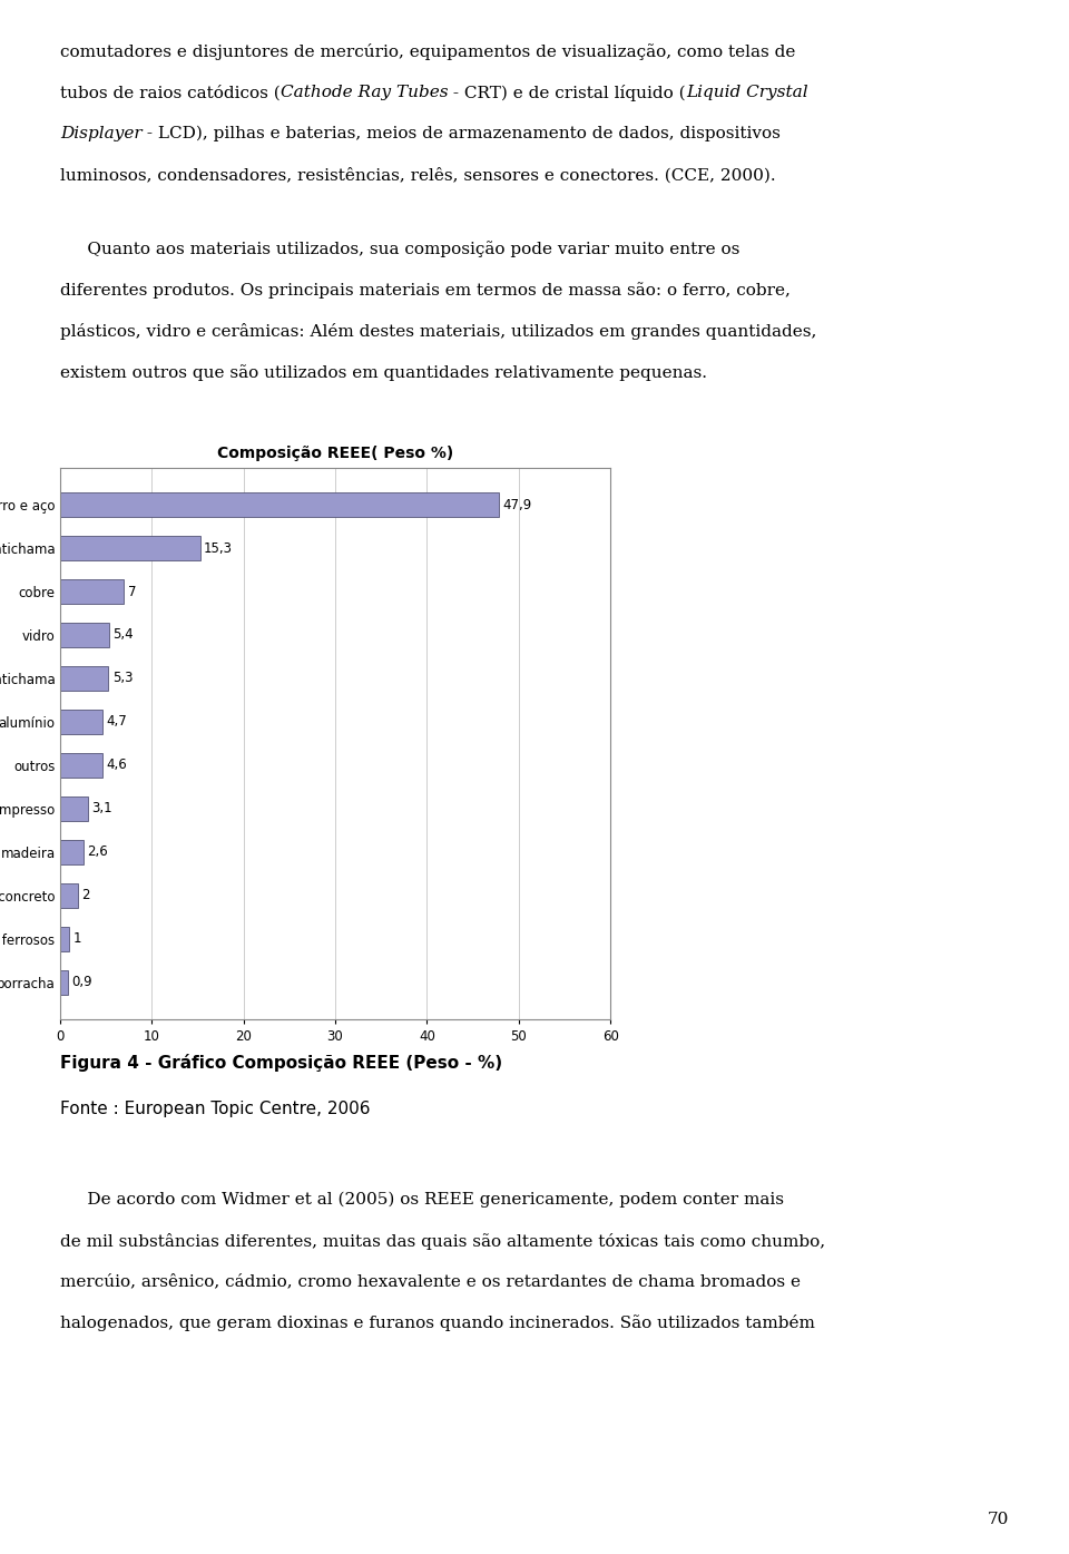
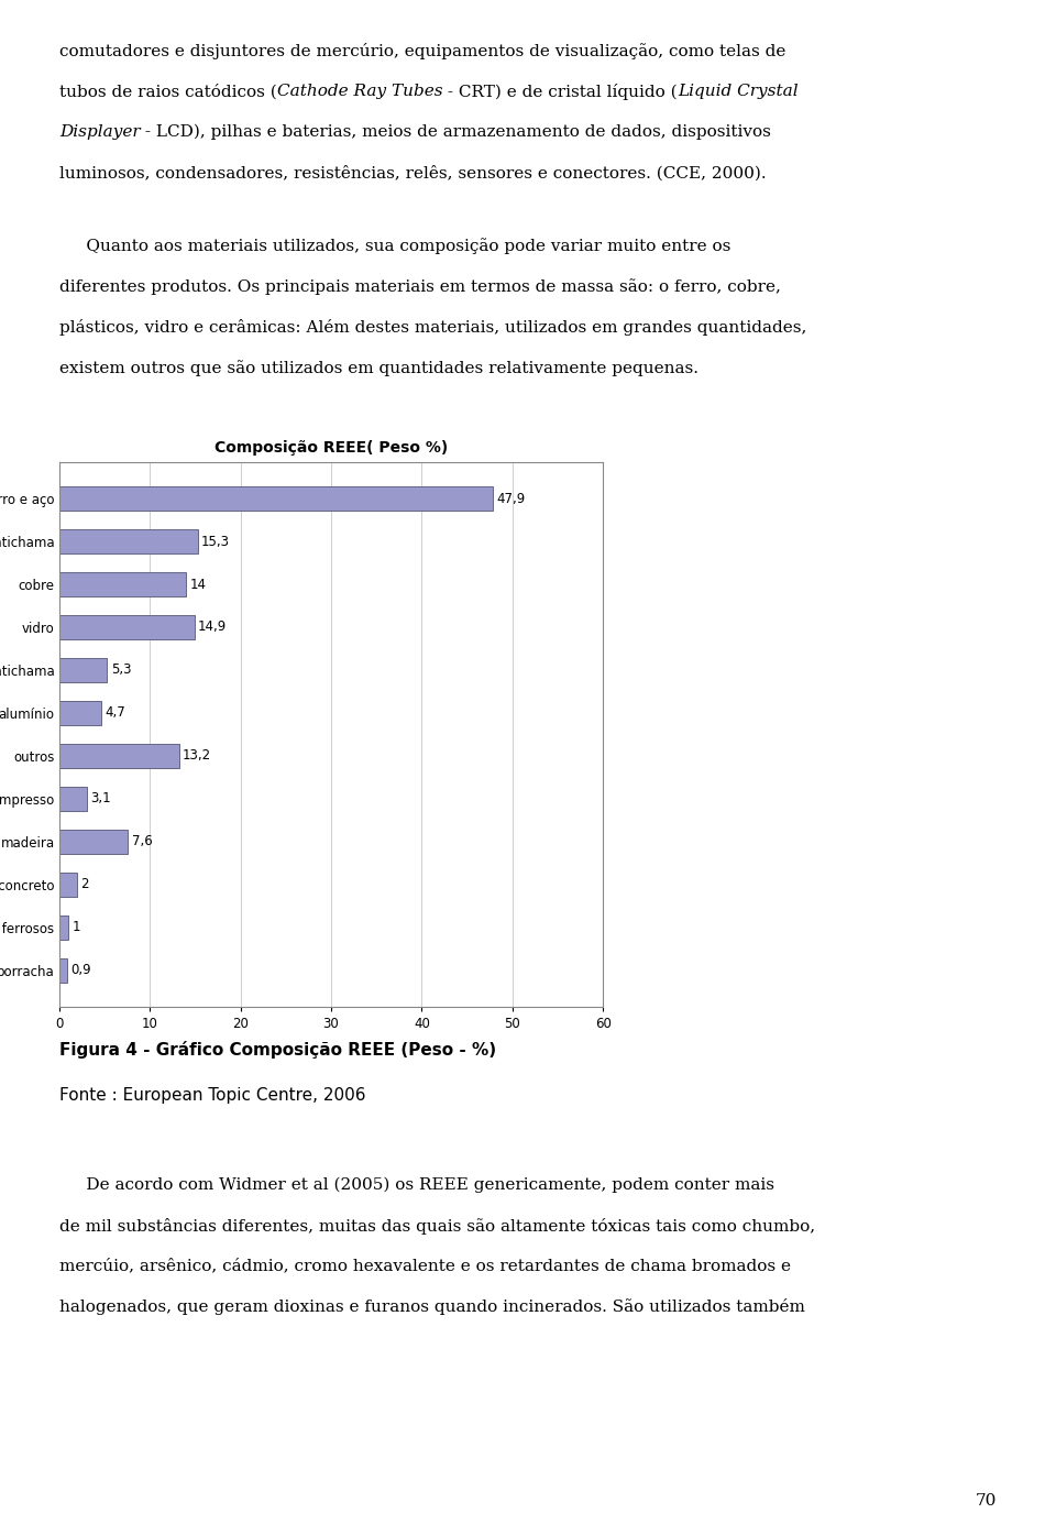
cobre: 7 -> 14
vidro: 5,4 -> 14,9
outros: 4,6 -> 13,2
madeira: 2,6 -> 7,6
